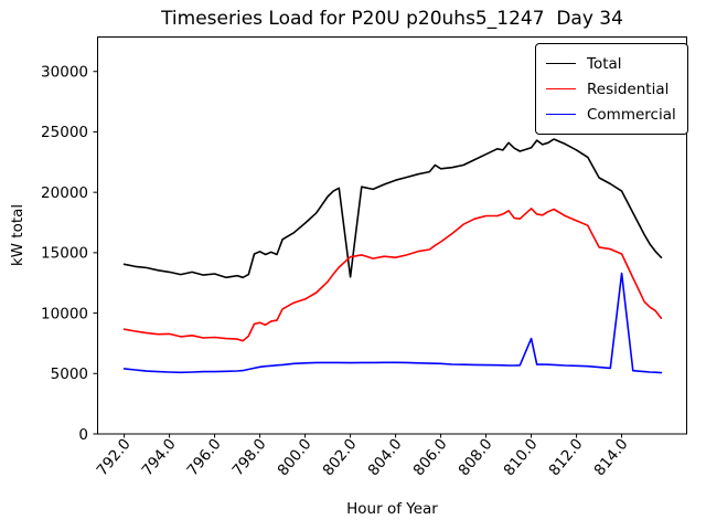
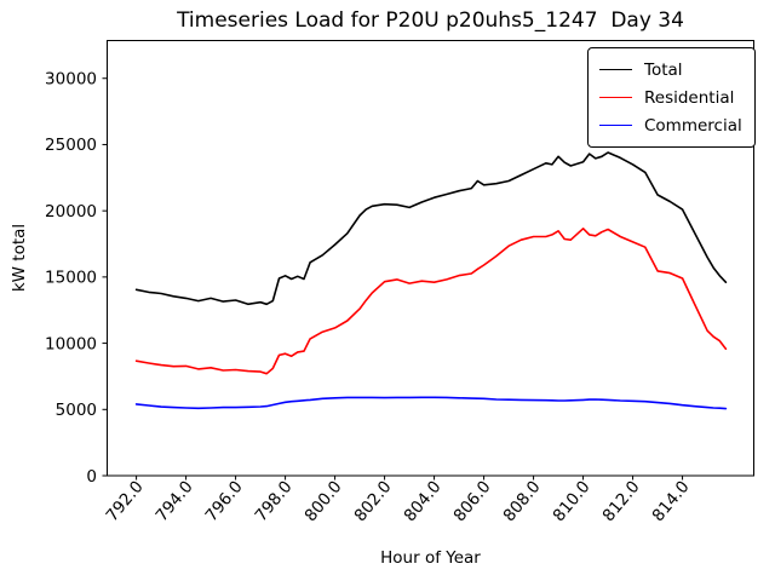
Total/802.0: 13000 -> 20500
Commercial/810.0: 7900 -> 5700
Commercial/814.0: 13300 -> 5300
